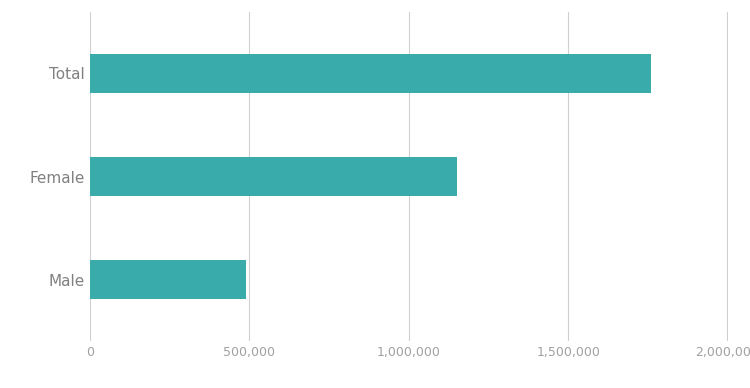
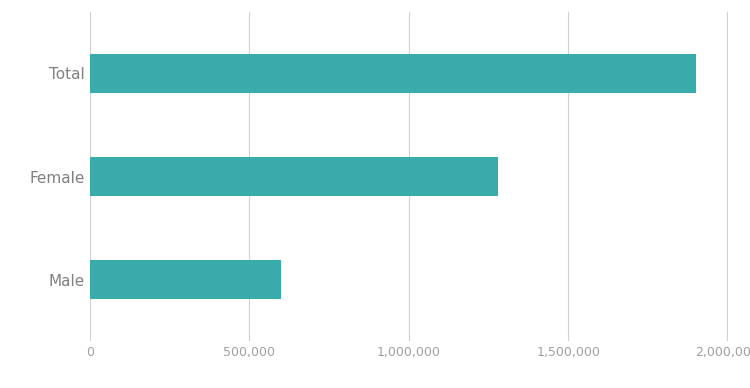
Total: 1,760,000 -> 1,900,000
Female: 1,150,000 -> 1,280,000
Male: 490,000 -> 600,000
